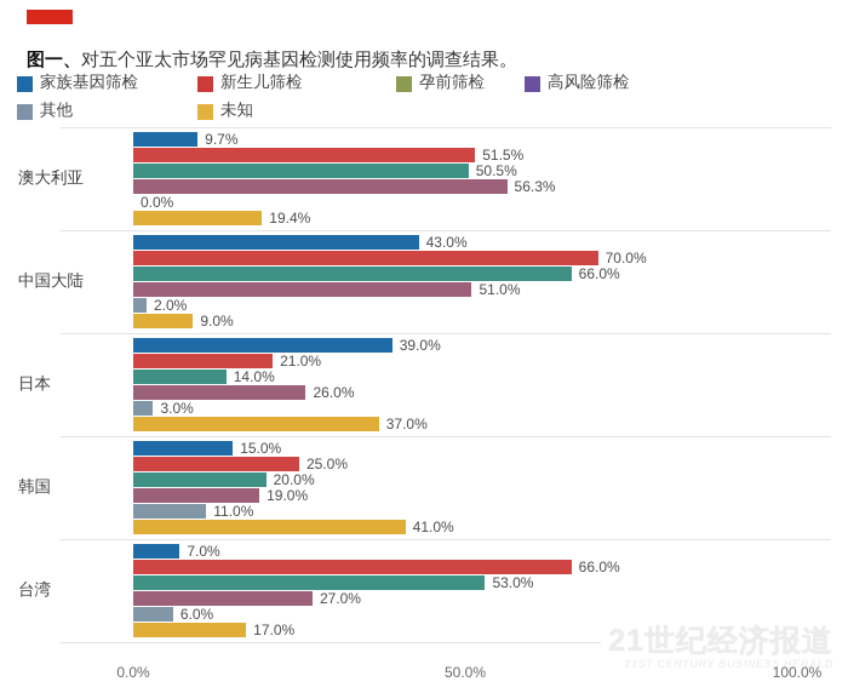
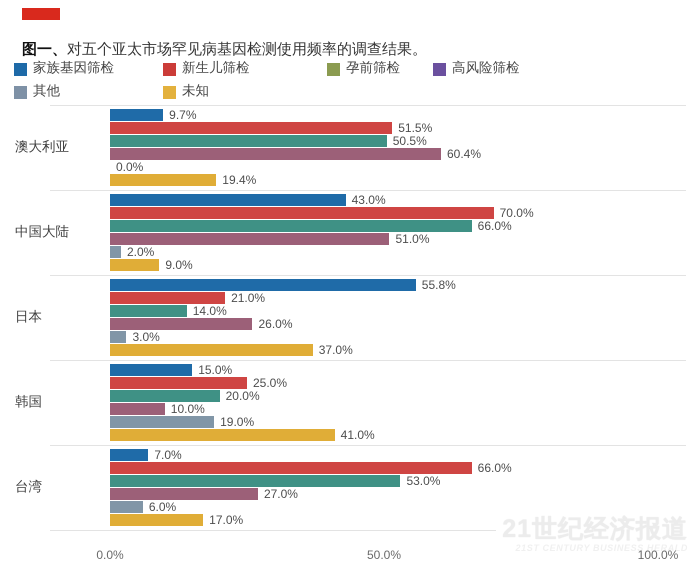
高风险筛检/澳大利亚: 56.3% -> 60.4%
家族基因筛检/日本: 39.0% -> 55.8%
高风险筛检/韩国: 19.0% -> 10.0%
其他/韩国: 11.0% -> 19.0%
